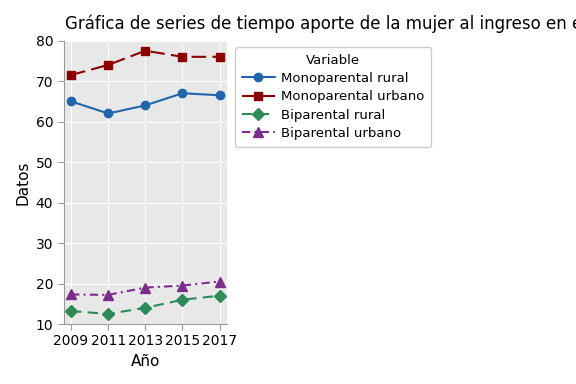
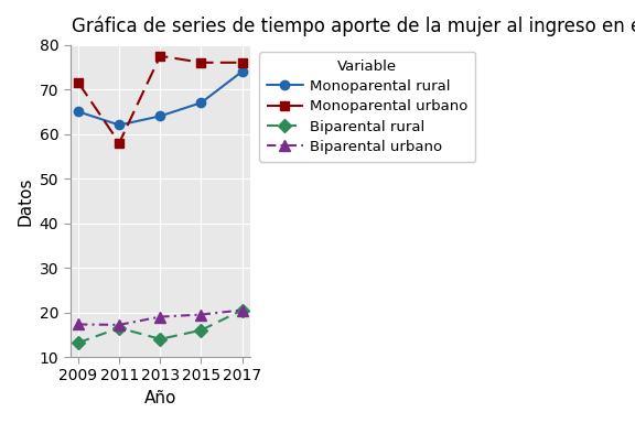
Monoparental urbano/2011: 74.0 -> 58.0
Biparental rural/2011: 12.5 -> 16.5
Monoparental rural/2017: 66.5 -> 74.0
Biparental rural/2017: 17.0 -> 20.5
